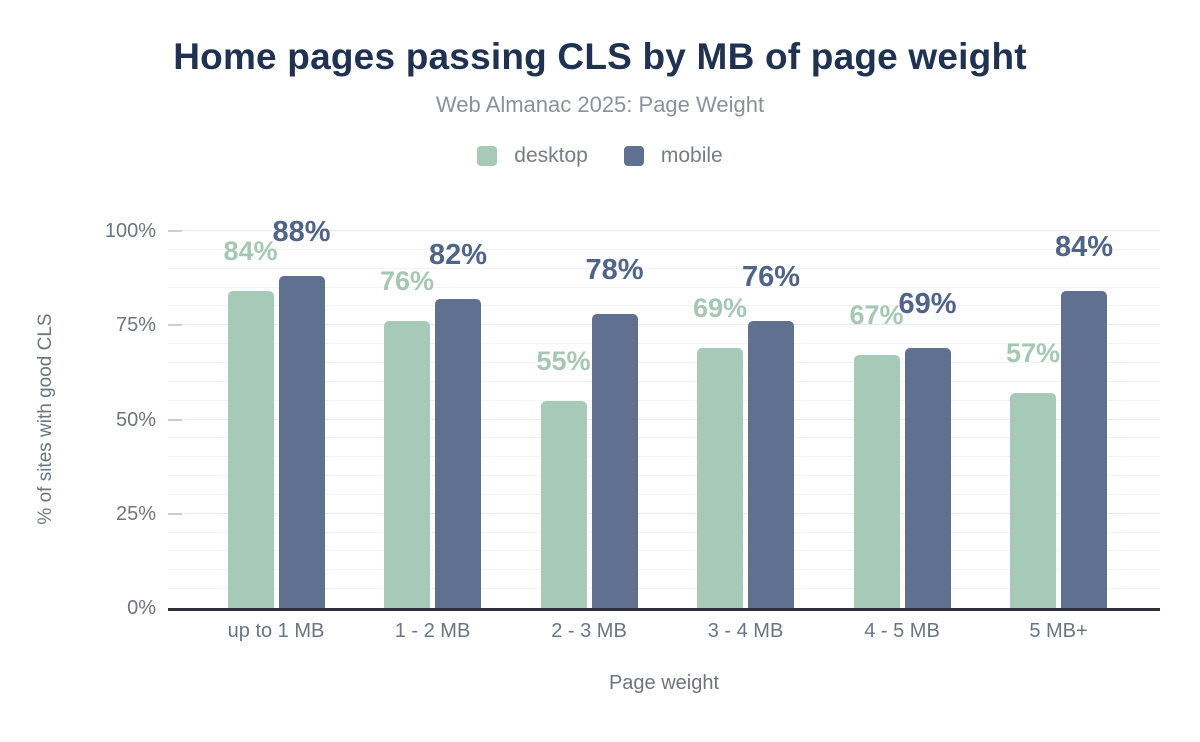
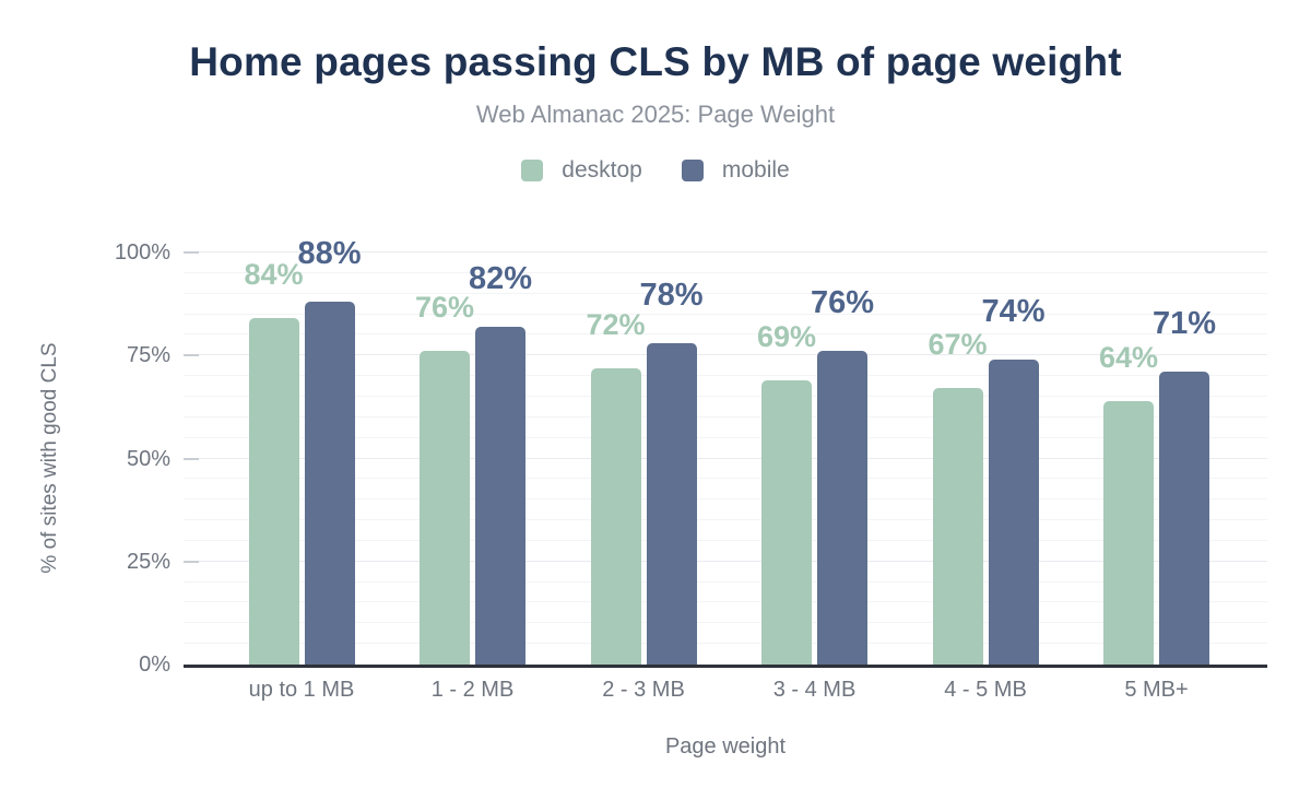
desktop/2 - 3 MB: 55% -> 72%
mobile/4 - 5 MB: 69% -> 74%
desktop/5 MB+: 57% -> 64%
mobile/5 MB+: 84% -> 71%
